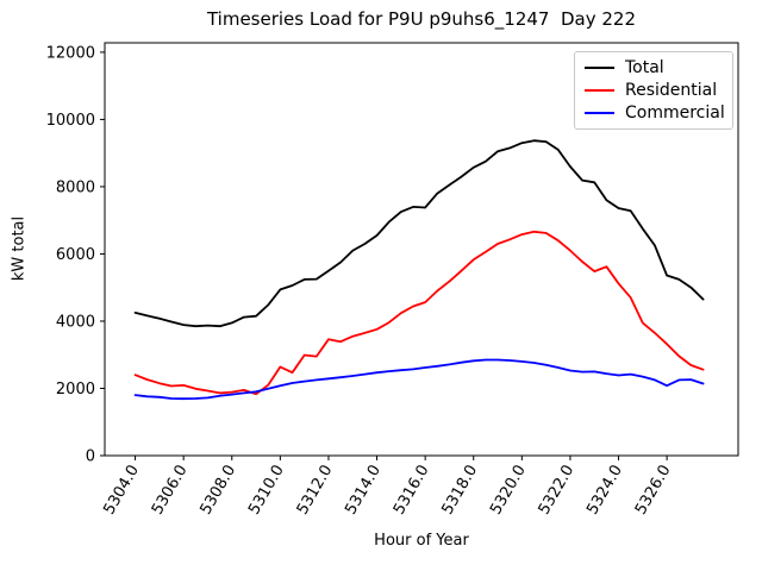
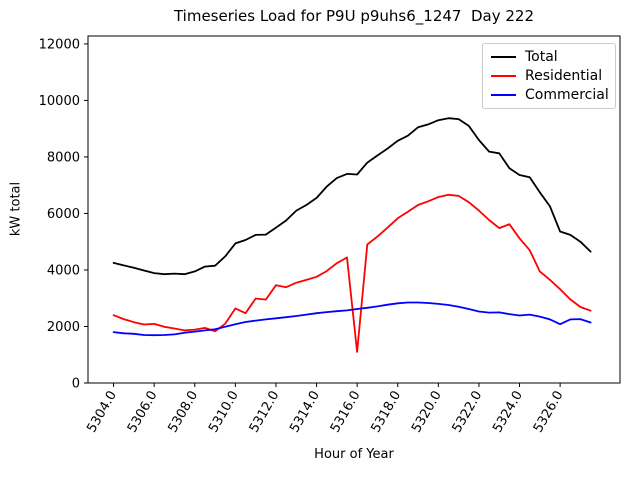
Residential/5316.0: 4600 -> 1100
